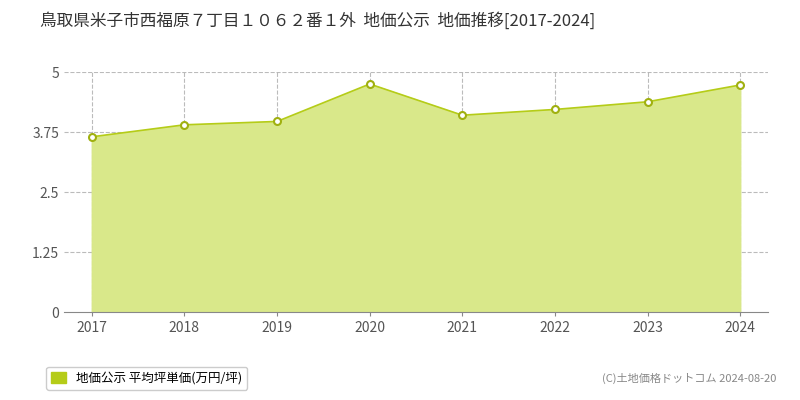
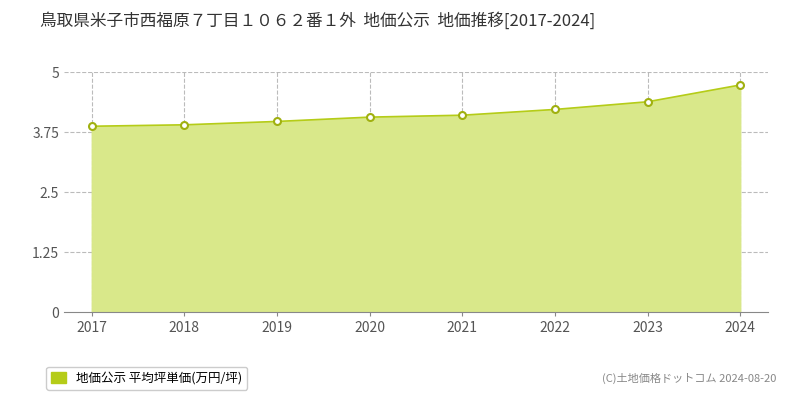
2017: 3.65 -> 3.87
2020: 4.75 -> 4.06
